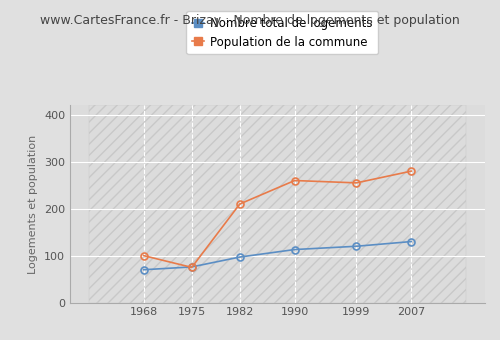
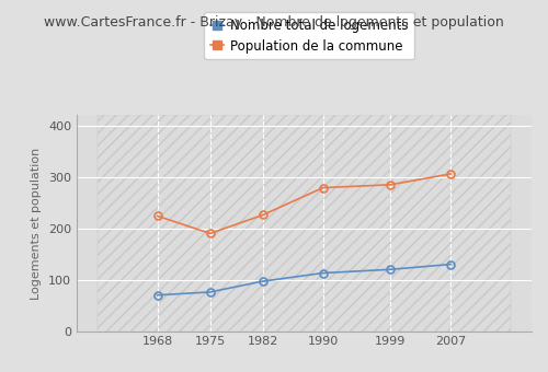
Population de la commune/1968: 100 -> 224
Population de la commune/1975: 75 -> 190
Population de la commune/1982: 210 -> 226
Population de la commune/1990: 260 -> 279
Population de la commune/1999: 255 -> 285
Population de la commune/2007: 280 -> 306
